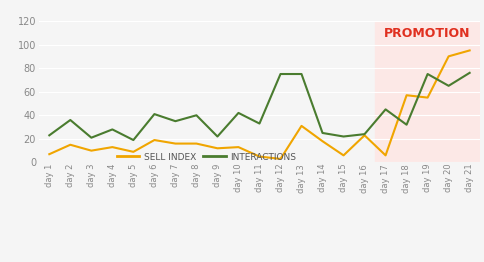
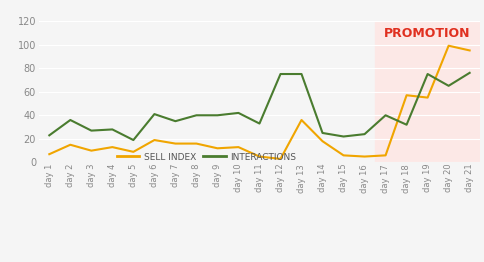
INTERACTIONS/day 3: 21 -> 27
INTERACTIONS/day 9: 22 -> 40
SELL INDEX/day 13: 31 -> 36
SELL INDEX/day 16: 23 -> 5
INTERACTIONS/day 17: 45 -> 40
SELL INDEX/day 20: 90 -> 99
